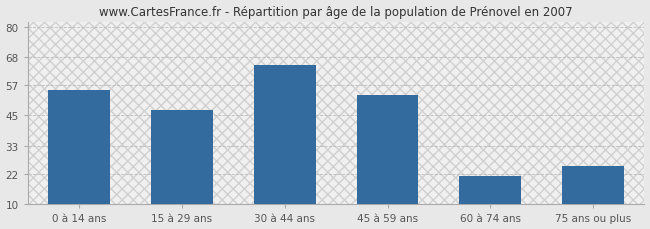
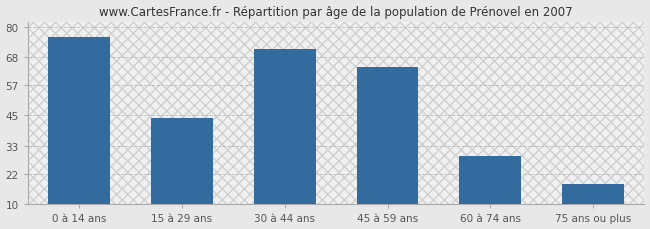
0 à 14 ans: 55 -> 76
15 à 29 ans: 47 -> 44
30 à 44 ans: 65 -> 71
45 à 59 ans: 53 -> 64
60 à 74 ans: 21 -> 29
75 ans ou plus: 25 -> 18
